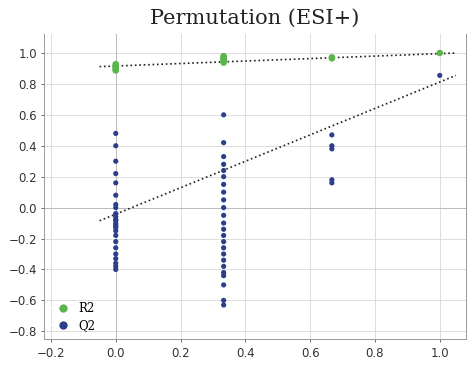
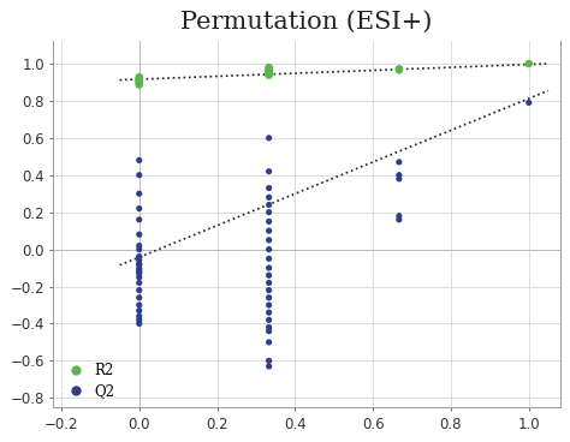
Q2/1.0: 0.85 -> 0.79
